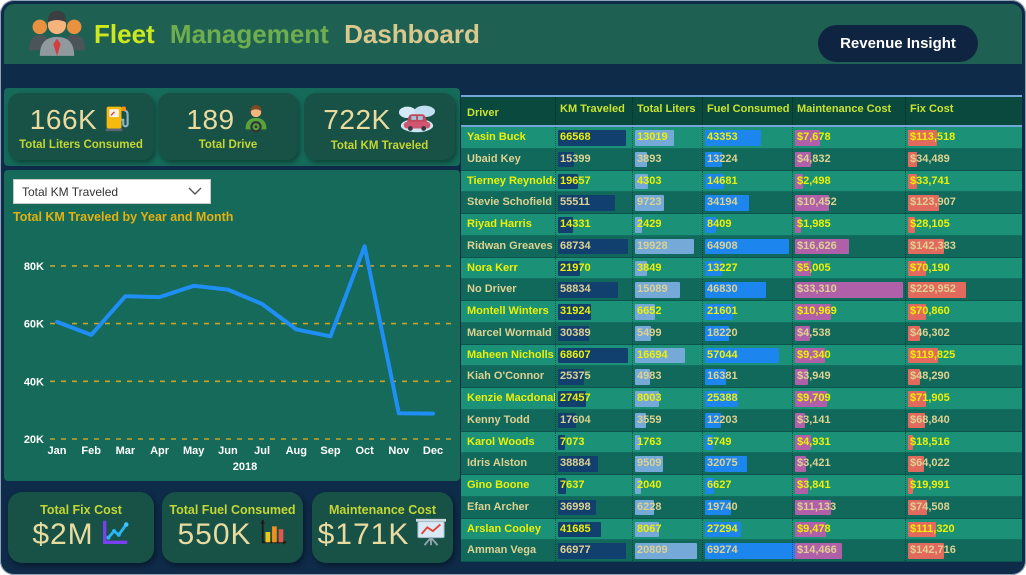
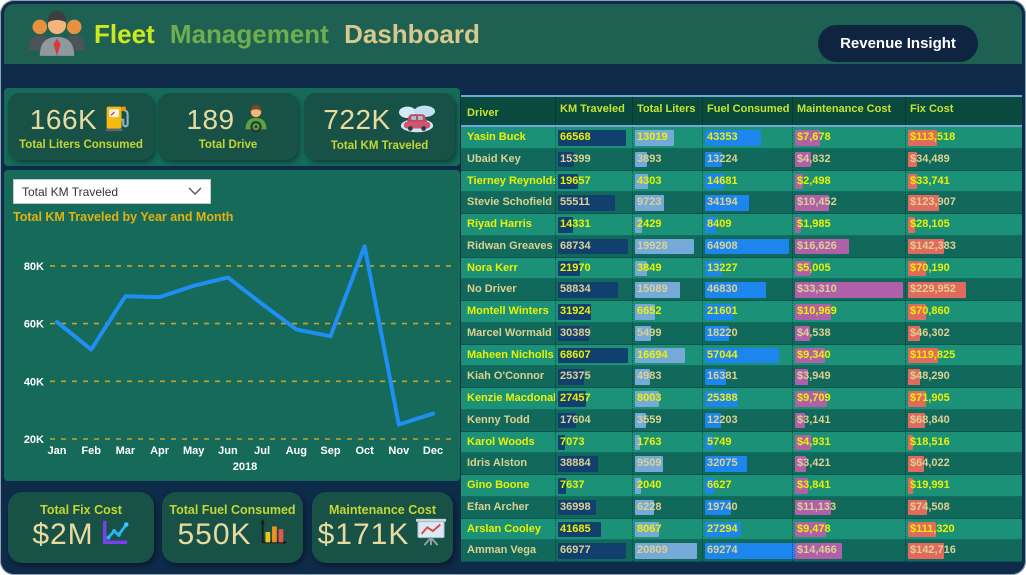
Feb: 56K -> 51K
Jun: 72K -> 76K
Nov: 29K -> 25K
